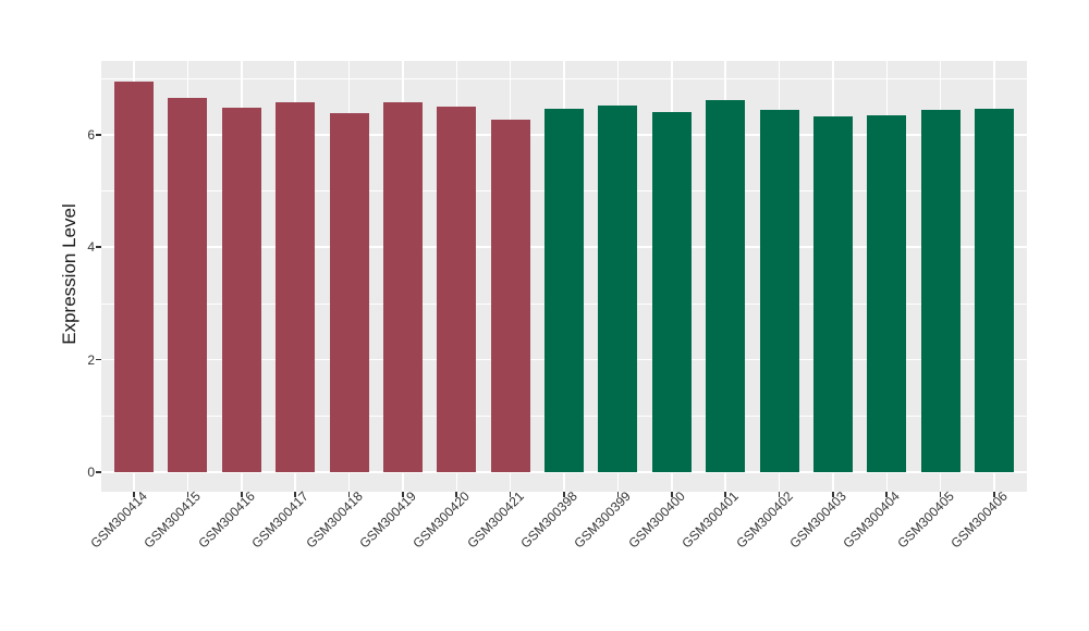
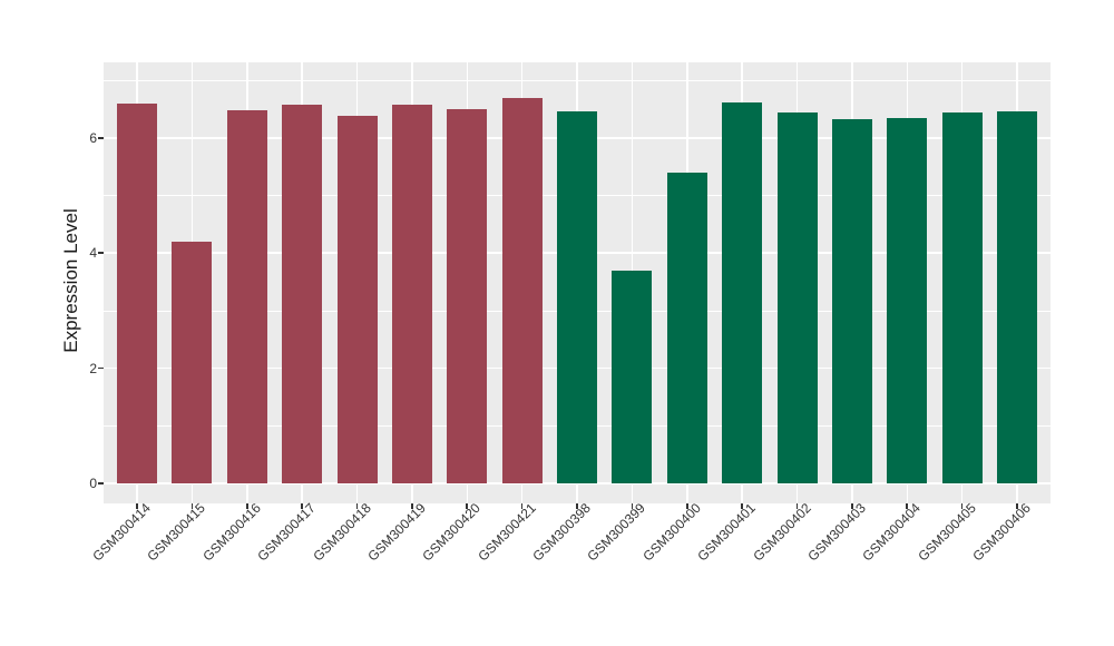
GSM300414: 7.0 -> 6.6
GSM300415: 6.7 -> 4.2
GSM300421: 6.3 -> 6.7
GSM300399: 6.5 -> 3.7
GSM300400: 6.4 -> 5.4
